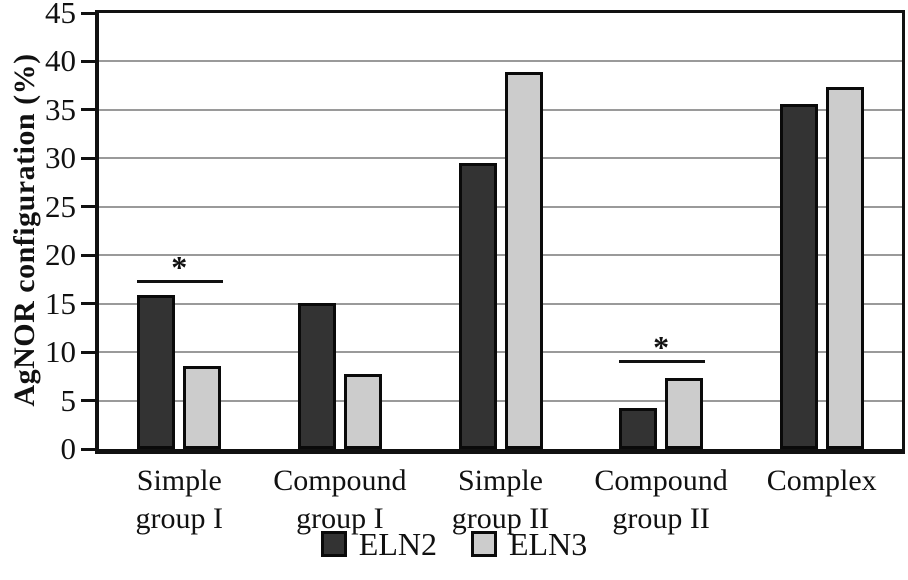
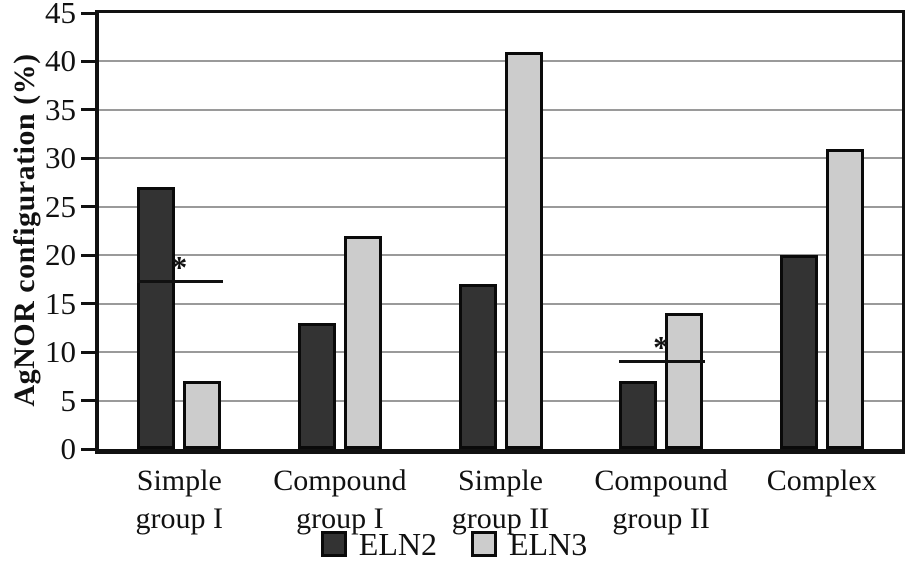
ELN2/Simple group I: 16 -> 27
ELN3/Simple group I: 9 -> 7
ELN2/Compound group I: 15 -> 13
ELN3/Compound group I: 8 -> 22
ELN2/Simple group II: 30 -> 17
ELN3/Simple group II: 39 -> 41
ELN2/Compound group II: 4 -> 7
ELN3/Compound group II: 7 -> 14
ELN2/Complex: 36 -> 20
ELN3/Complex: 37 -> 31
